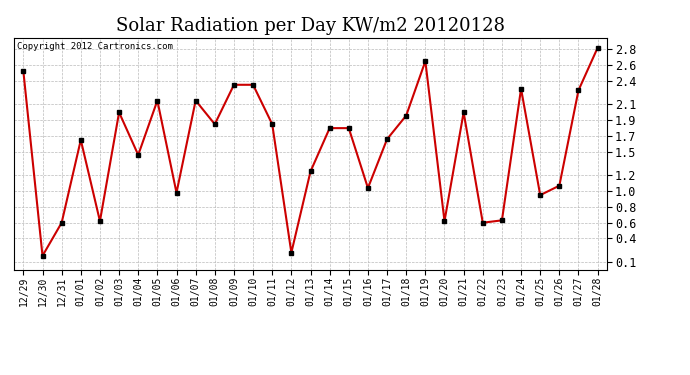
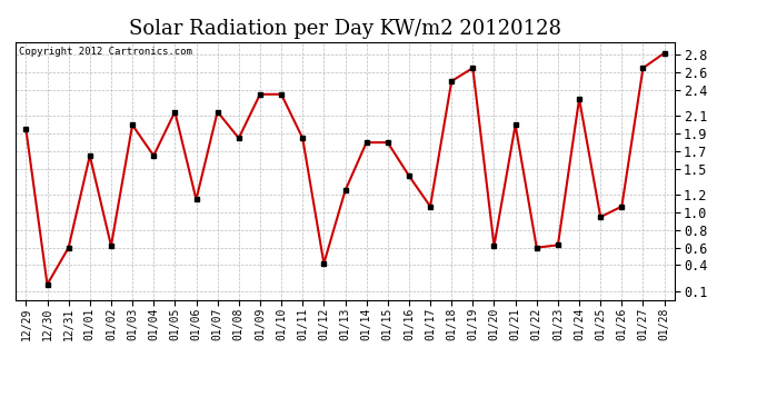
12/29: 2.52 -> 1.95
01/04: 1.46 -> 1.65
01/06: 0.98 -> 1.15
01/12: 0.22 -> 0.42
01/16: 1.04 -> 1.42
01/17: 1.66 -> 1.07
01/18: 1.96 -> 2.50
01/27: 2.28 -> 2.65
